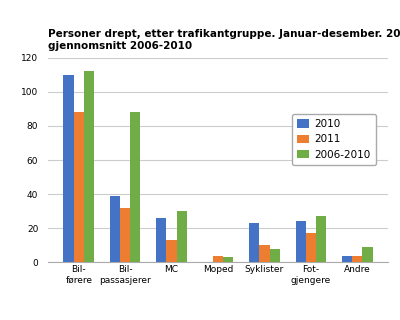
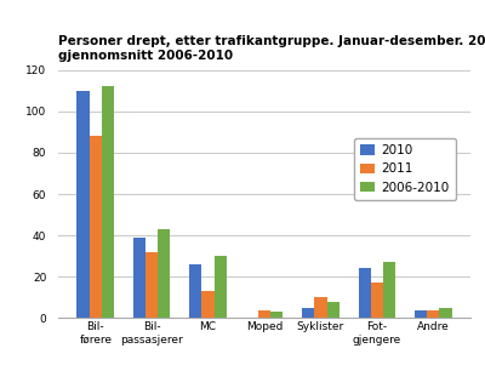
2006-2010/Bil- passasjerer: 88 -> 43
2010/Syklister: 23 -> 5
2006-2010/Andre: 9 -> 5
